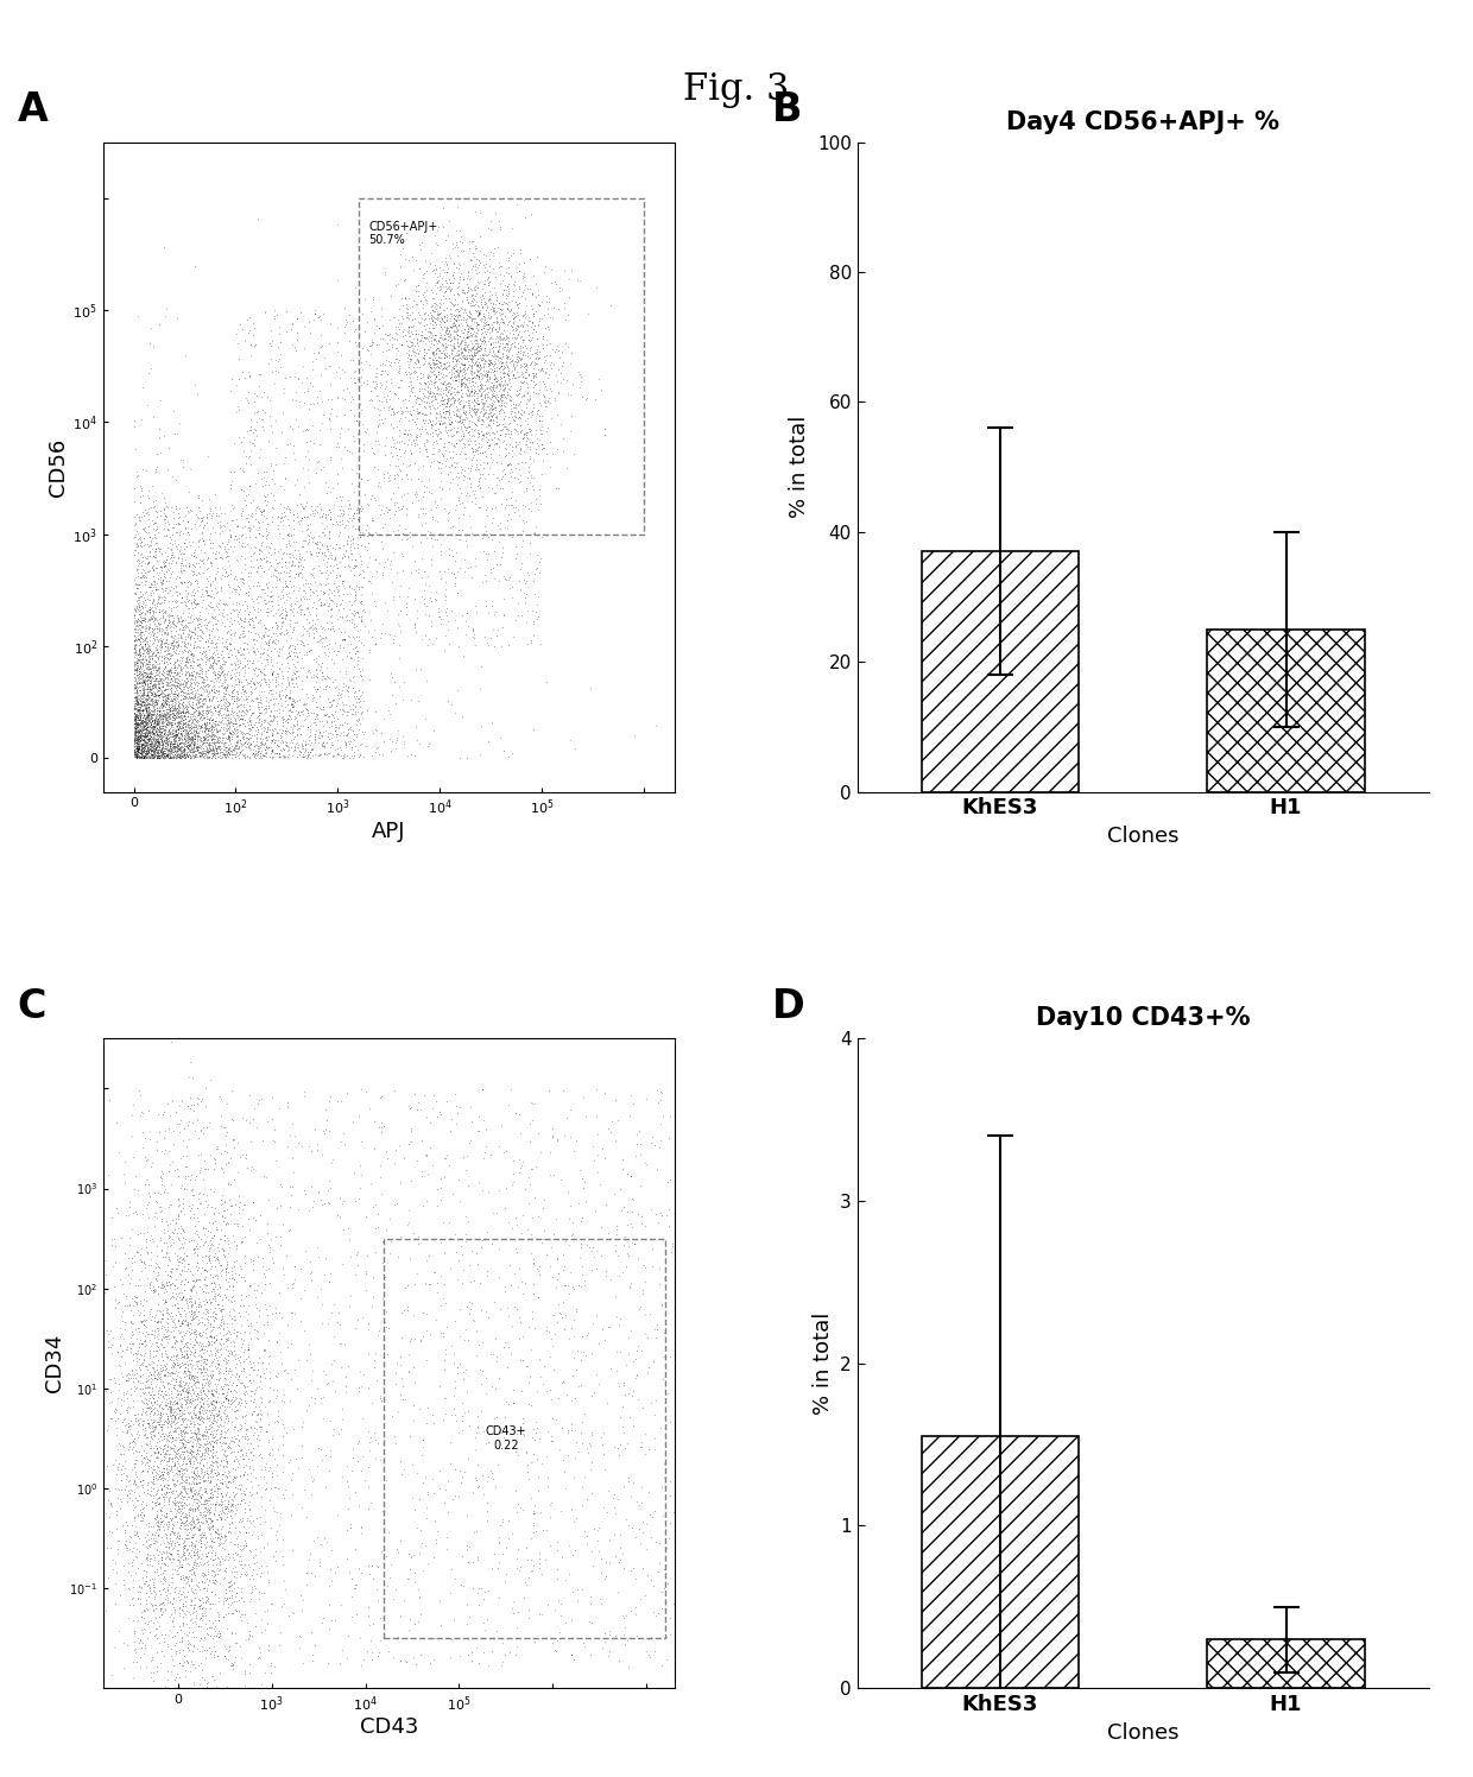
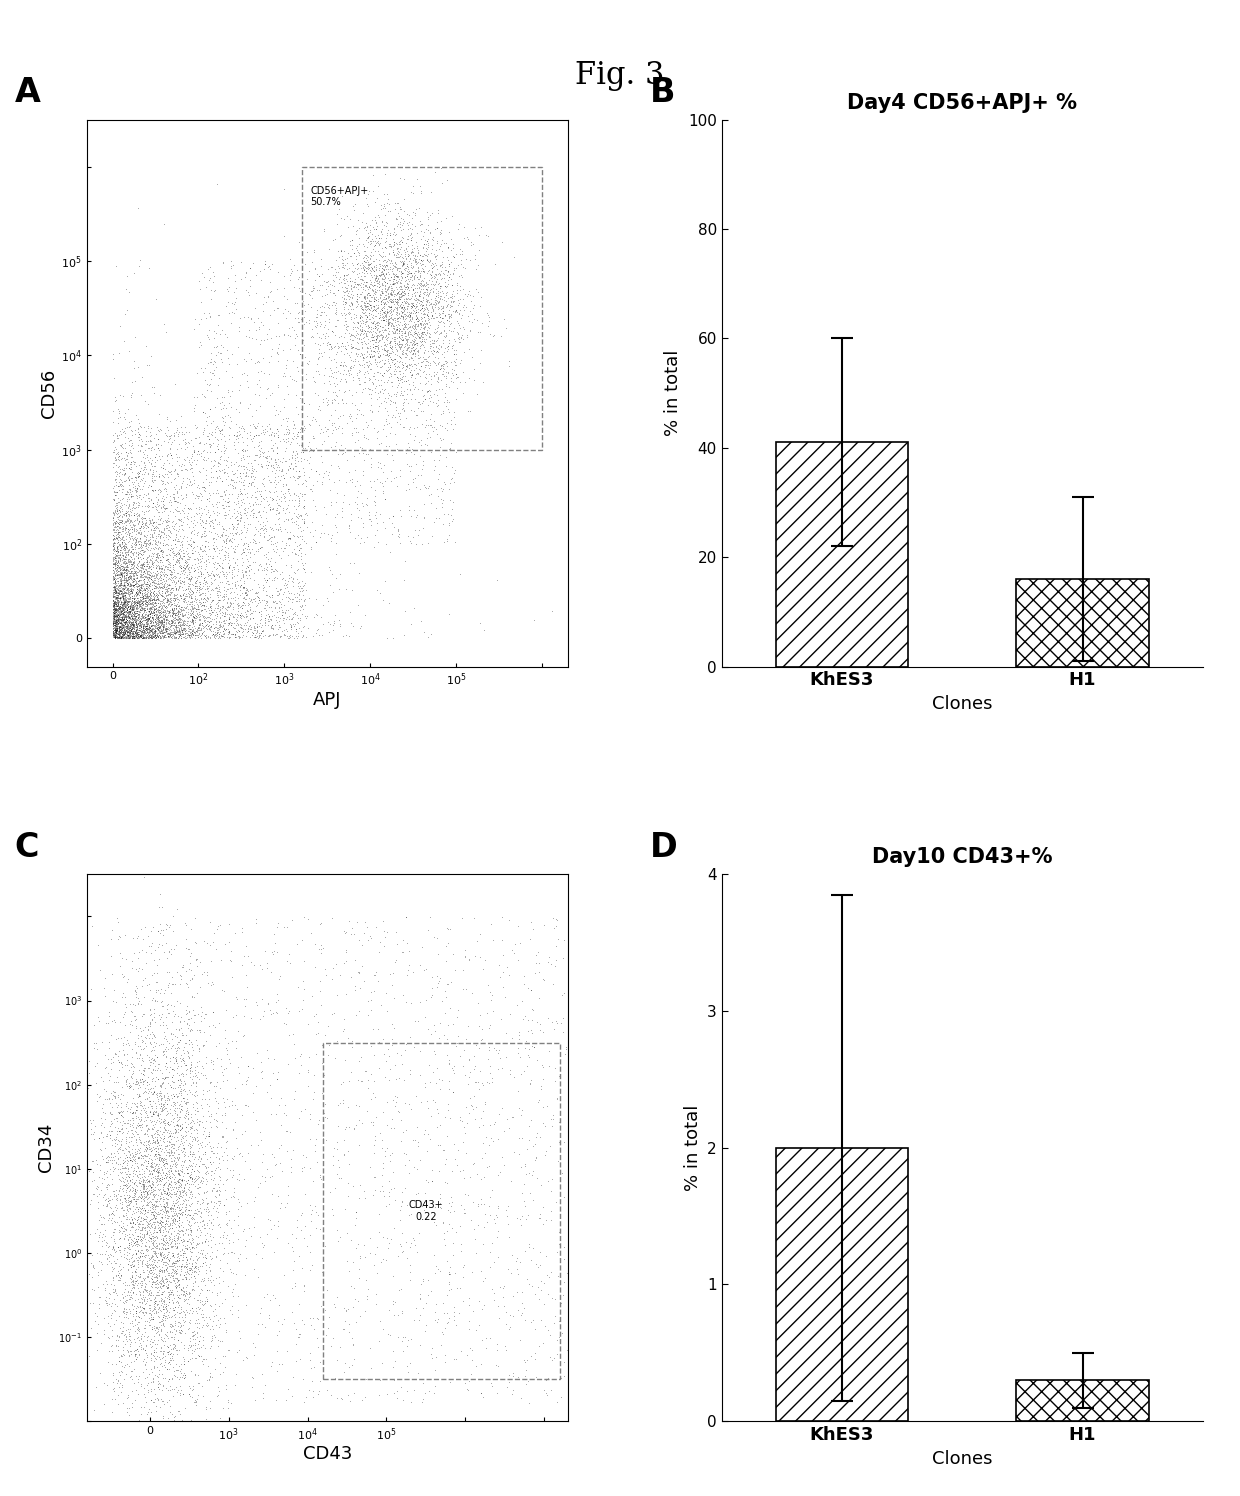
Day4 CD56+APJ+ %/KhES3: 37 -> 41
Day4 CD56+APJ+ %/H1: 25 -> 16
Day10 CD43+%/KhES3: 1.55 -> 2.00
